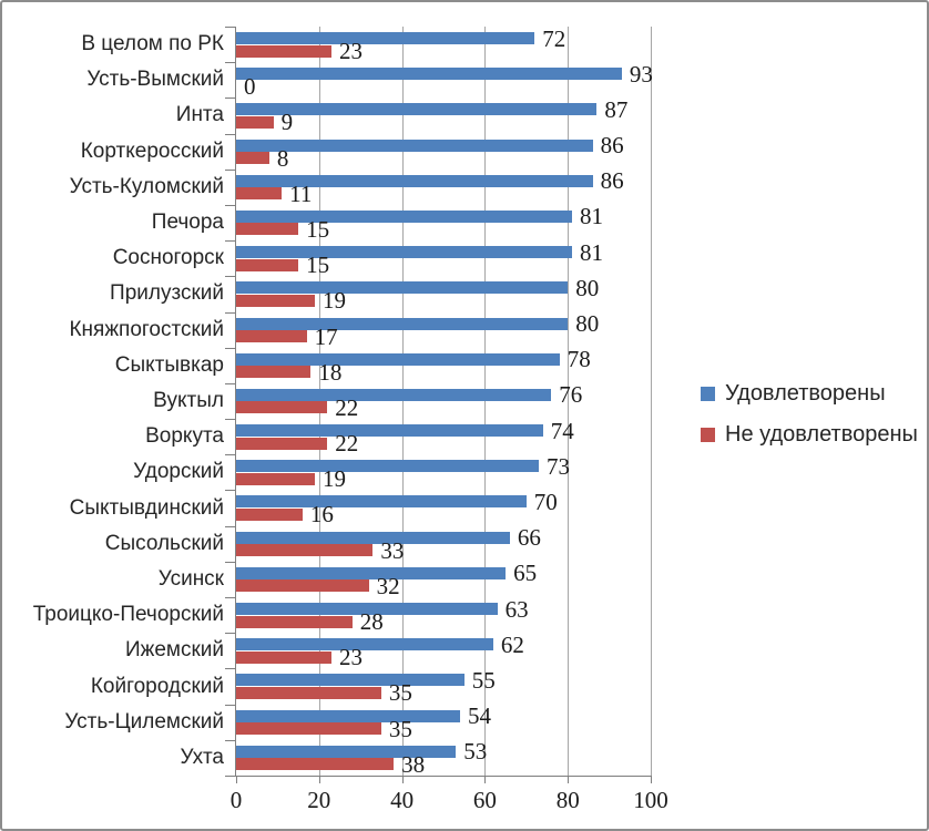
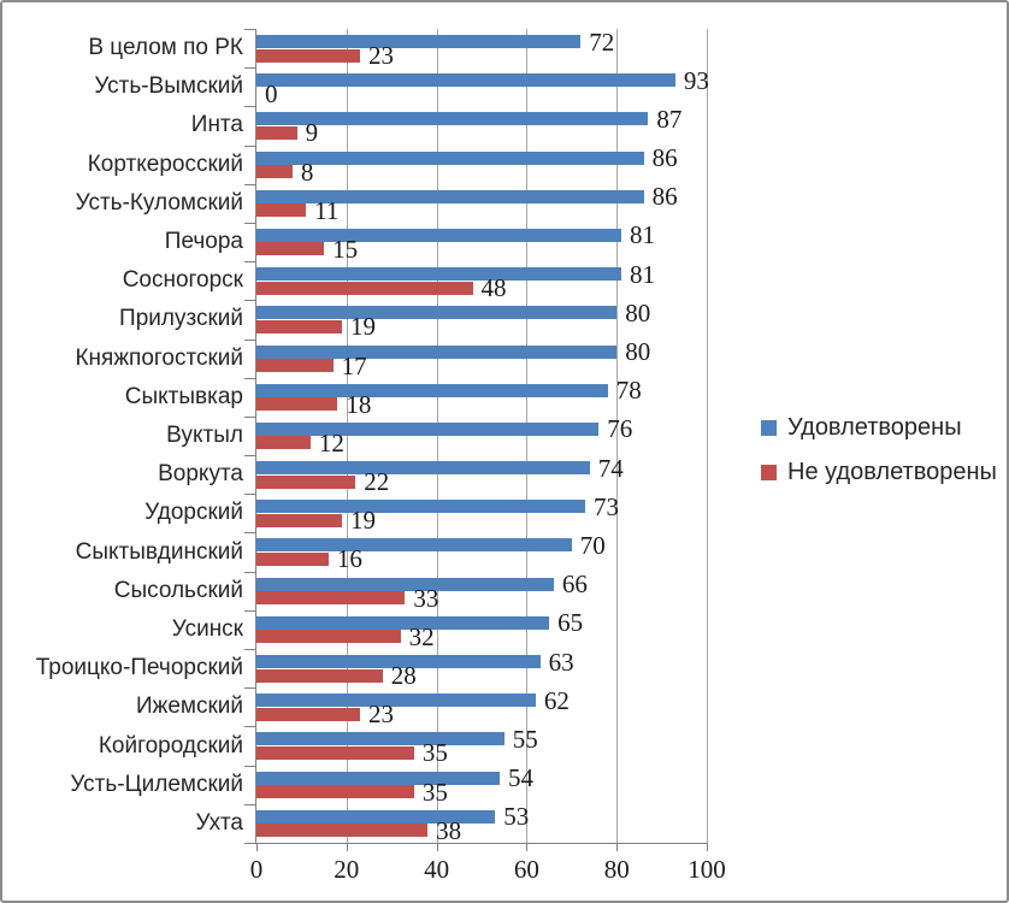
Не удовлетворены/Сосногорск: 15 -> 48
Не удовлетворены/Вуктыл: 22 -> 12
